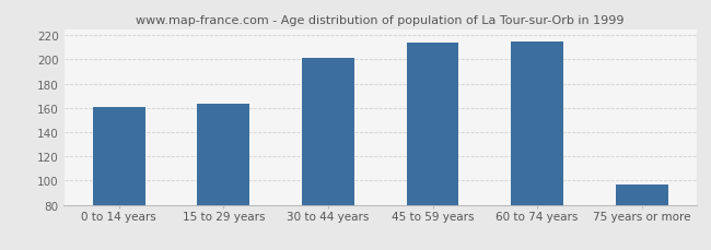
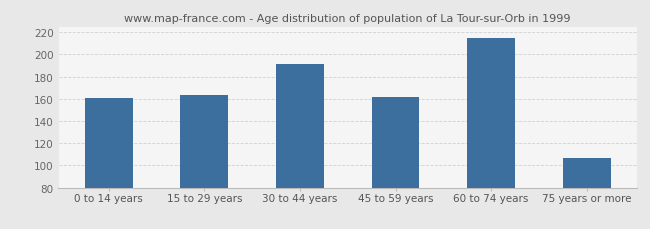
30 to 44 years: 201 -> 191
45 to 59 years: 214 -> 162
75 years or more: 97 -> 107
